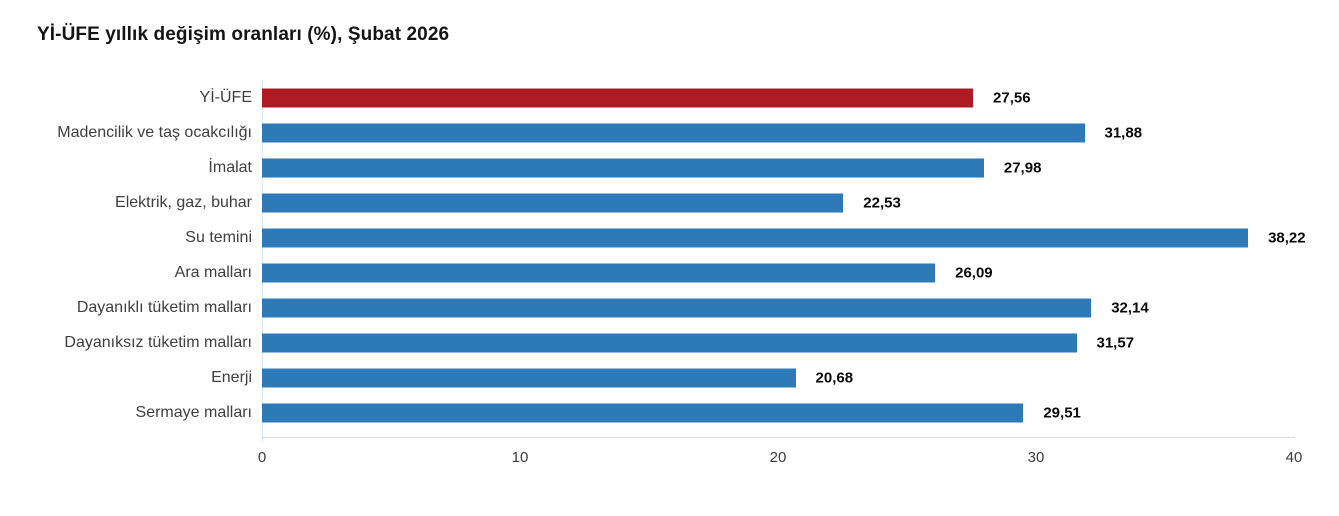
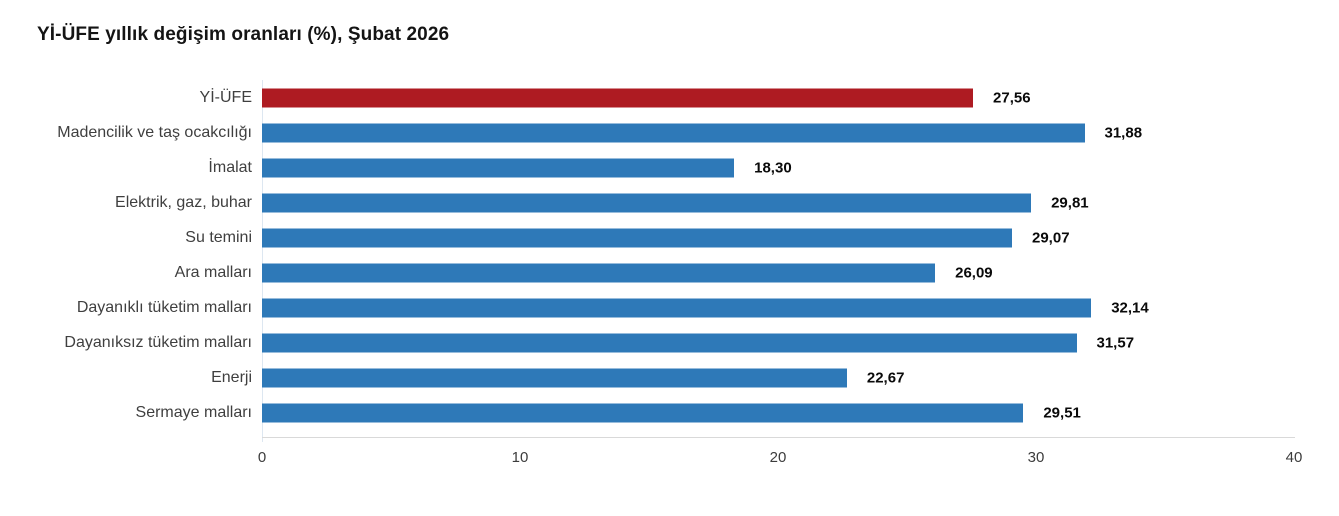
İmalat: 27,98 -> 18,30
Elektrik, gaz, buhar: 22,53 -> 29,81
Su temini: 38,22 -> 29,07
Enerji: 20,68 -> 22,67
